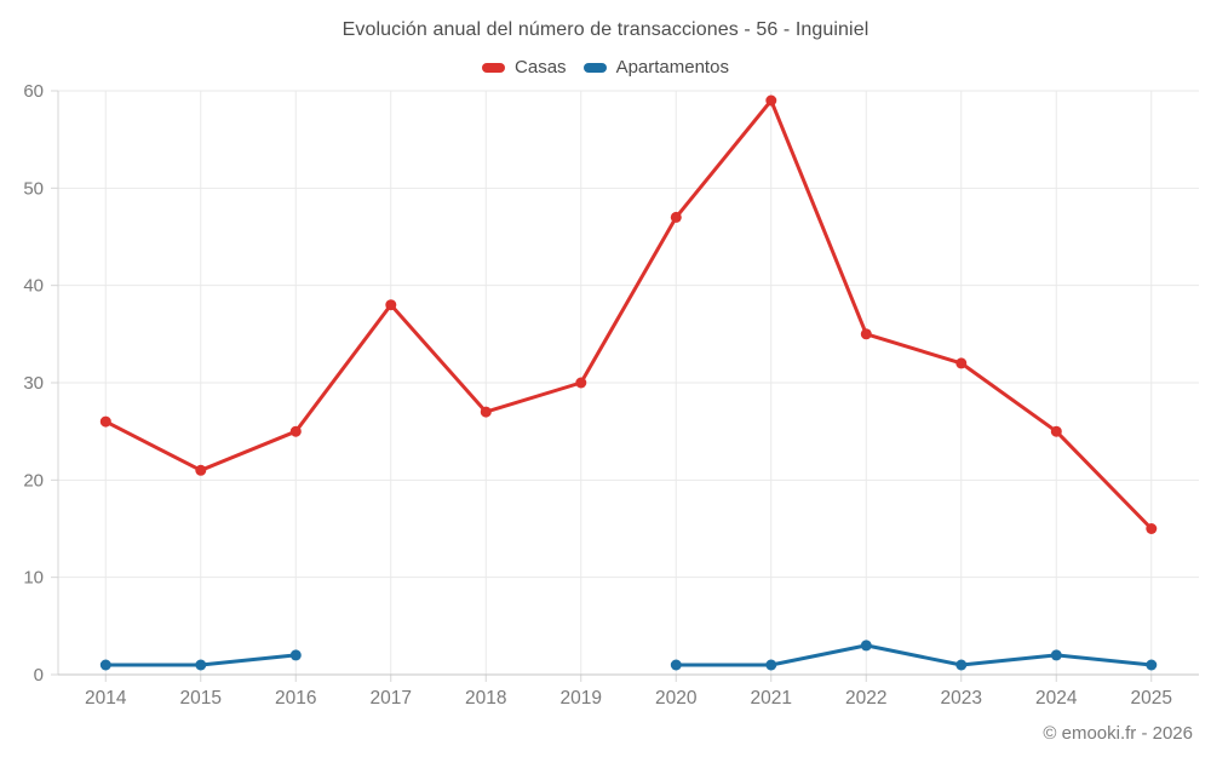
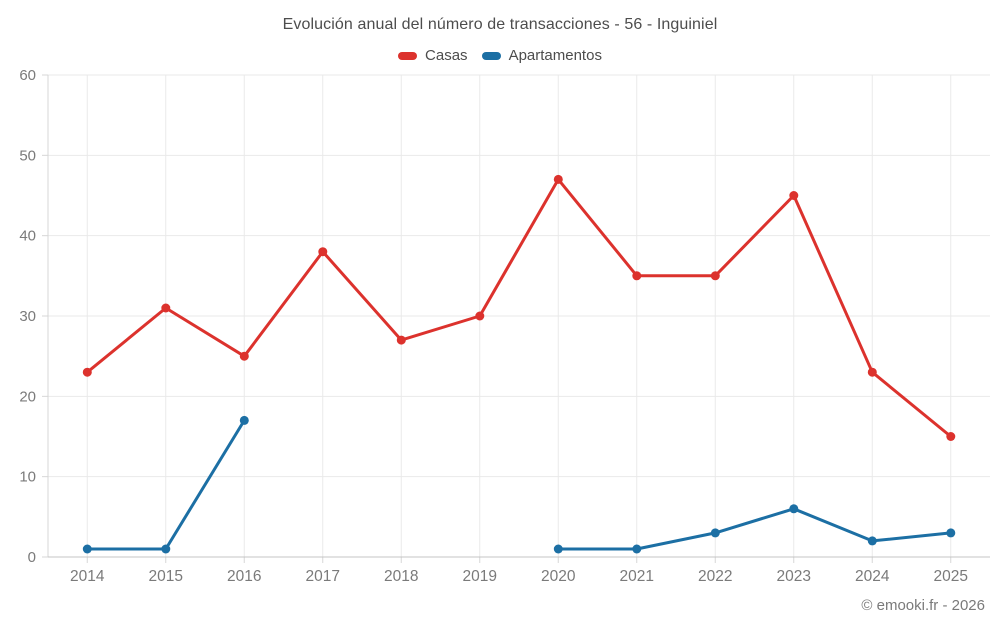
Casas/2014: 26 -> 23
Casas/2015: 21 -> 31
Apartamentos/2016: 2 -> 17
Casas/2021: 59 -> 35
Casas/2023: 32 -> 45
Apartamentos/2023: 1 -> 6
Casas/2024: 25 -> 23
Apartamentos/2025: 1 -> 3
